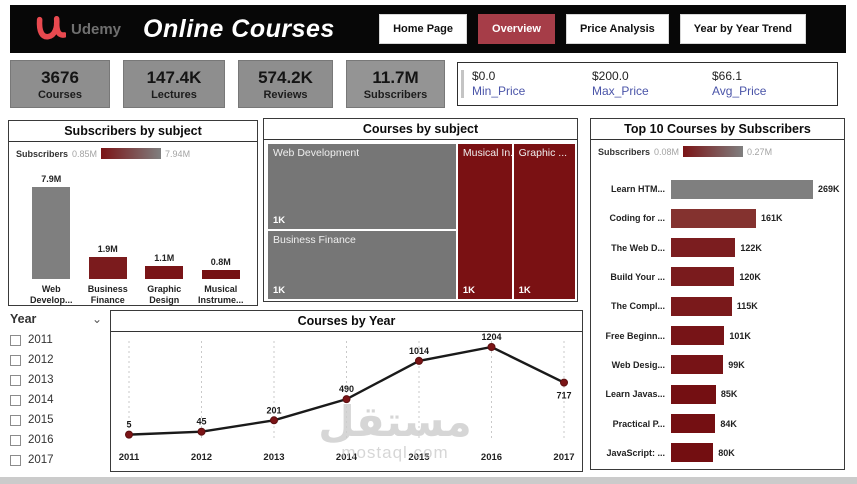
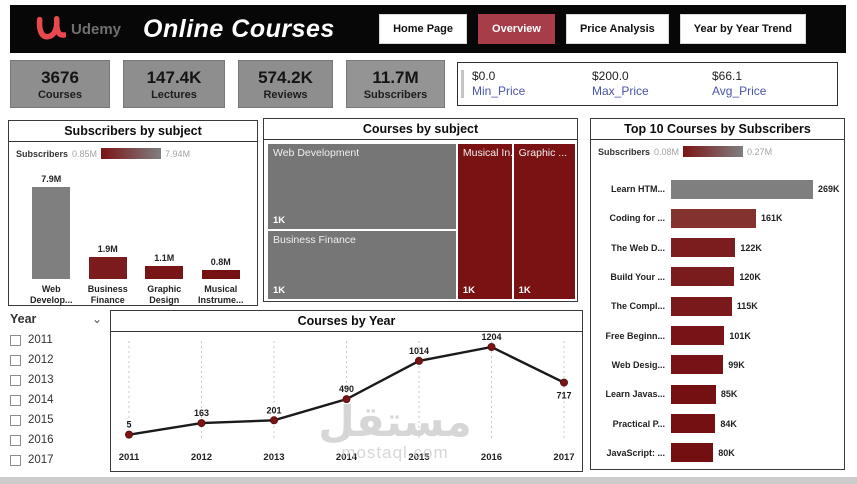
Courses by Year/2012: 45 -> 163
